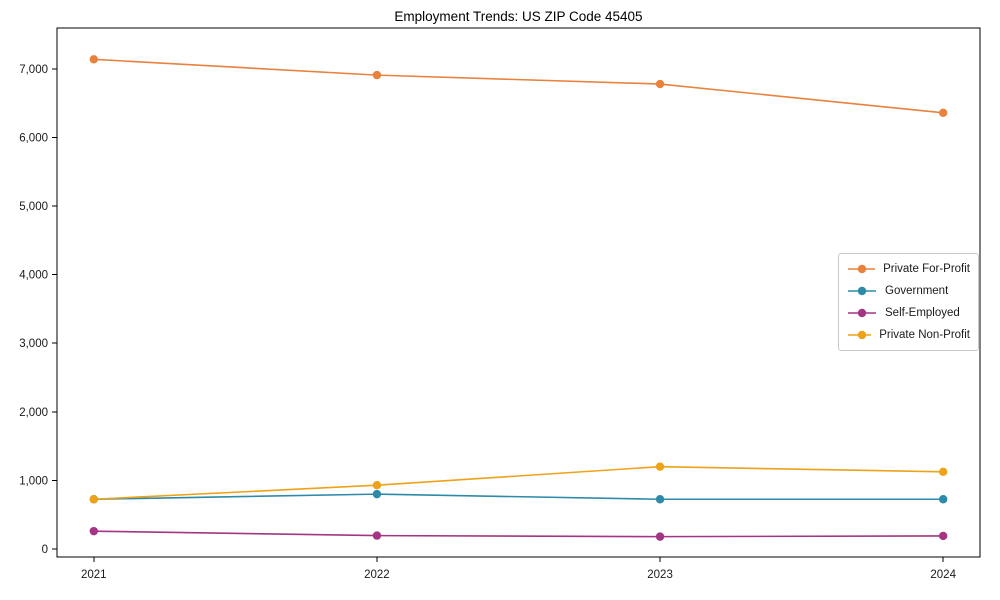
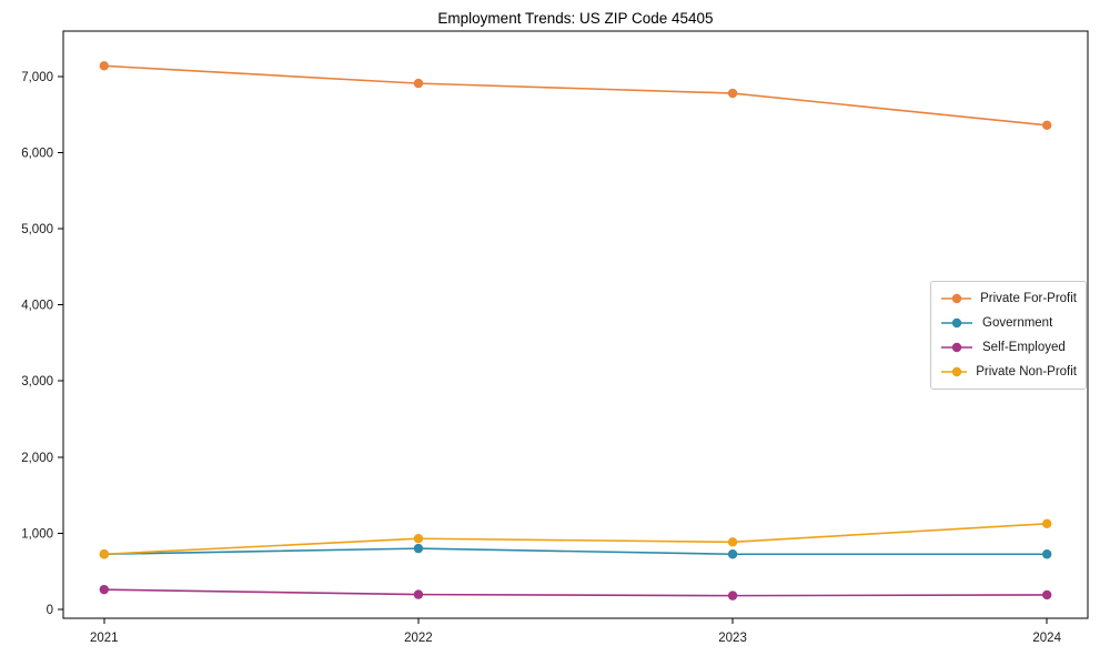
Private Non-Profit/2023: 1200 -> 900
